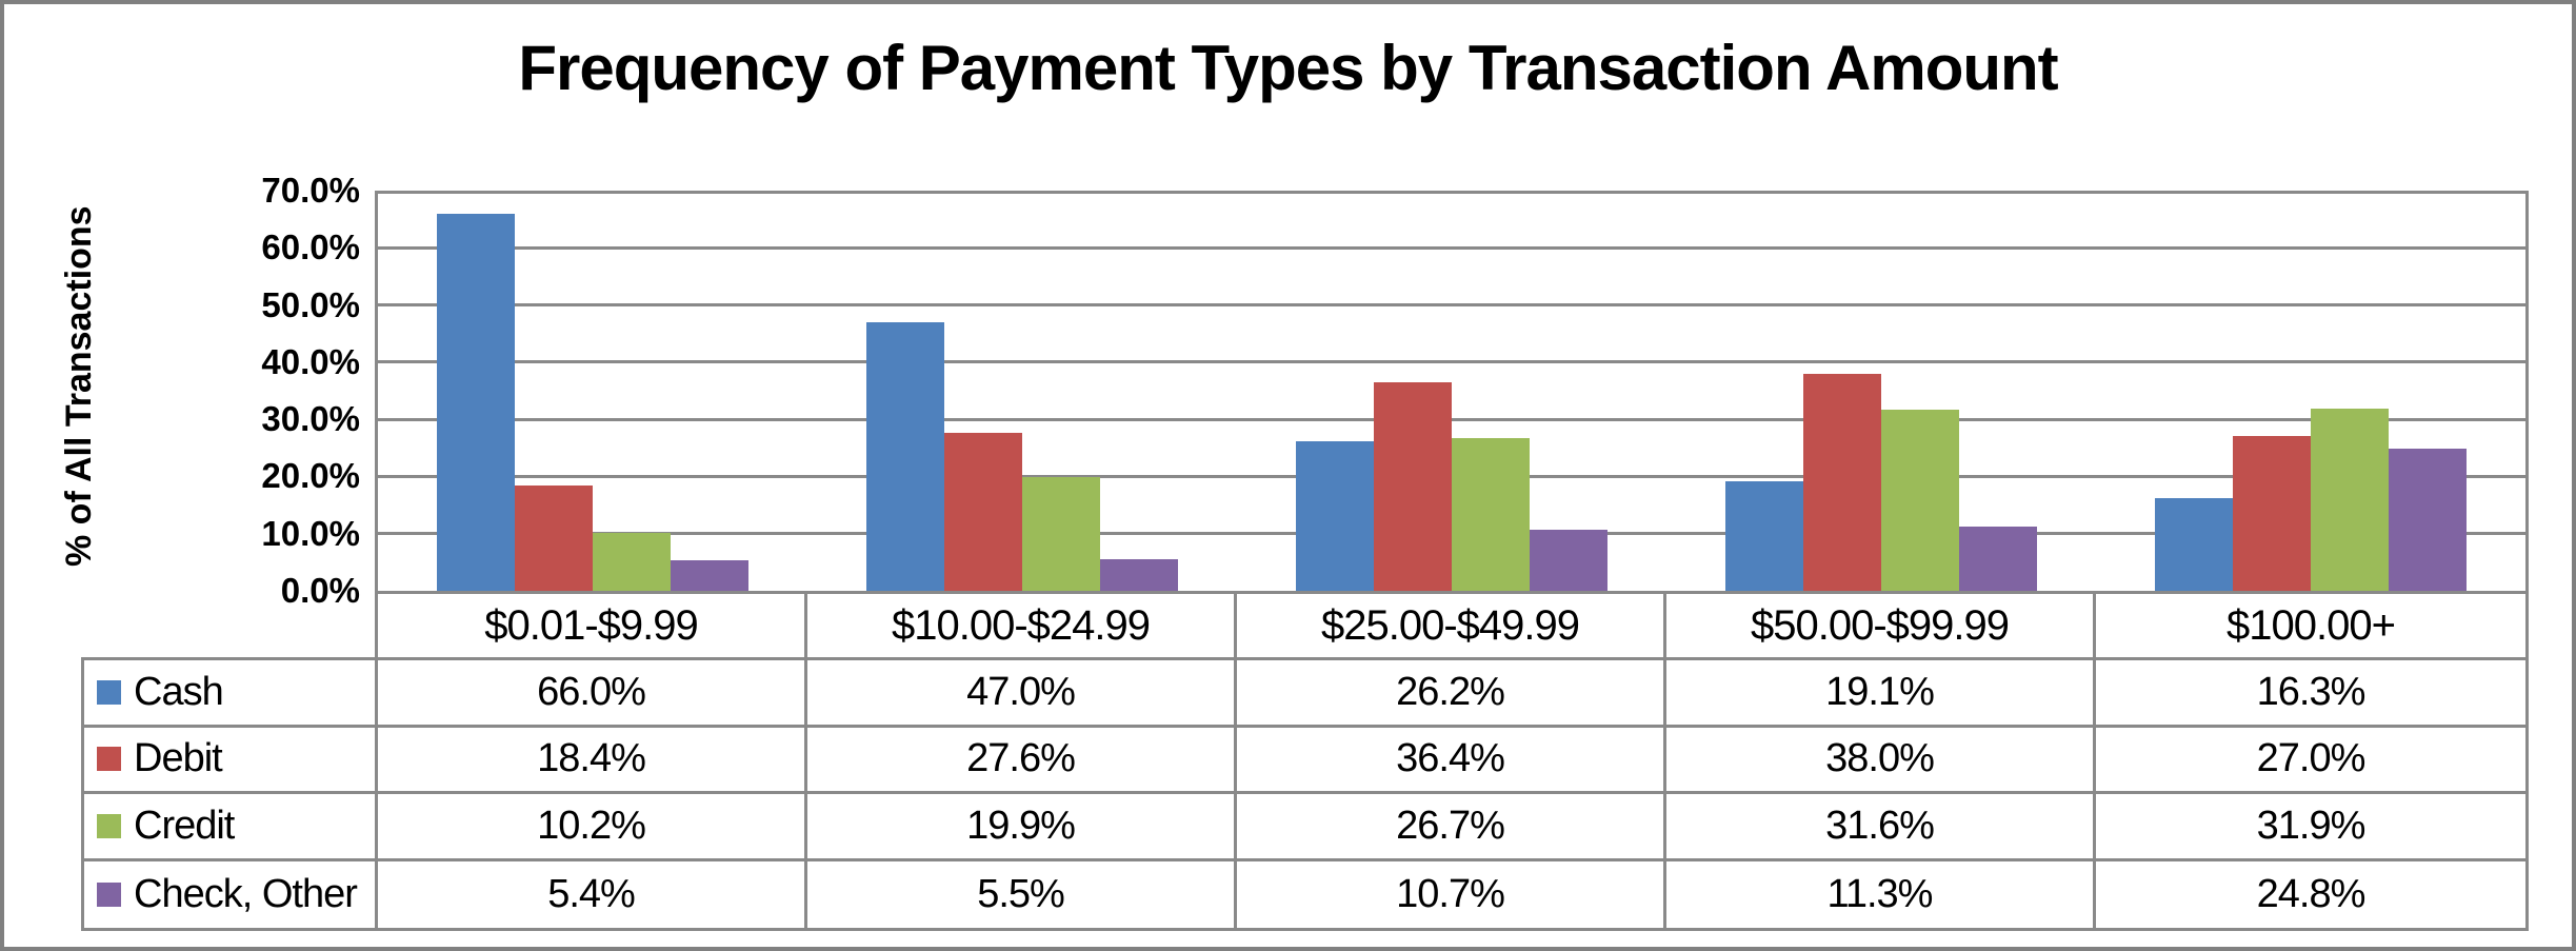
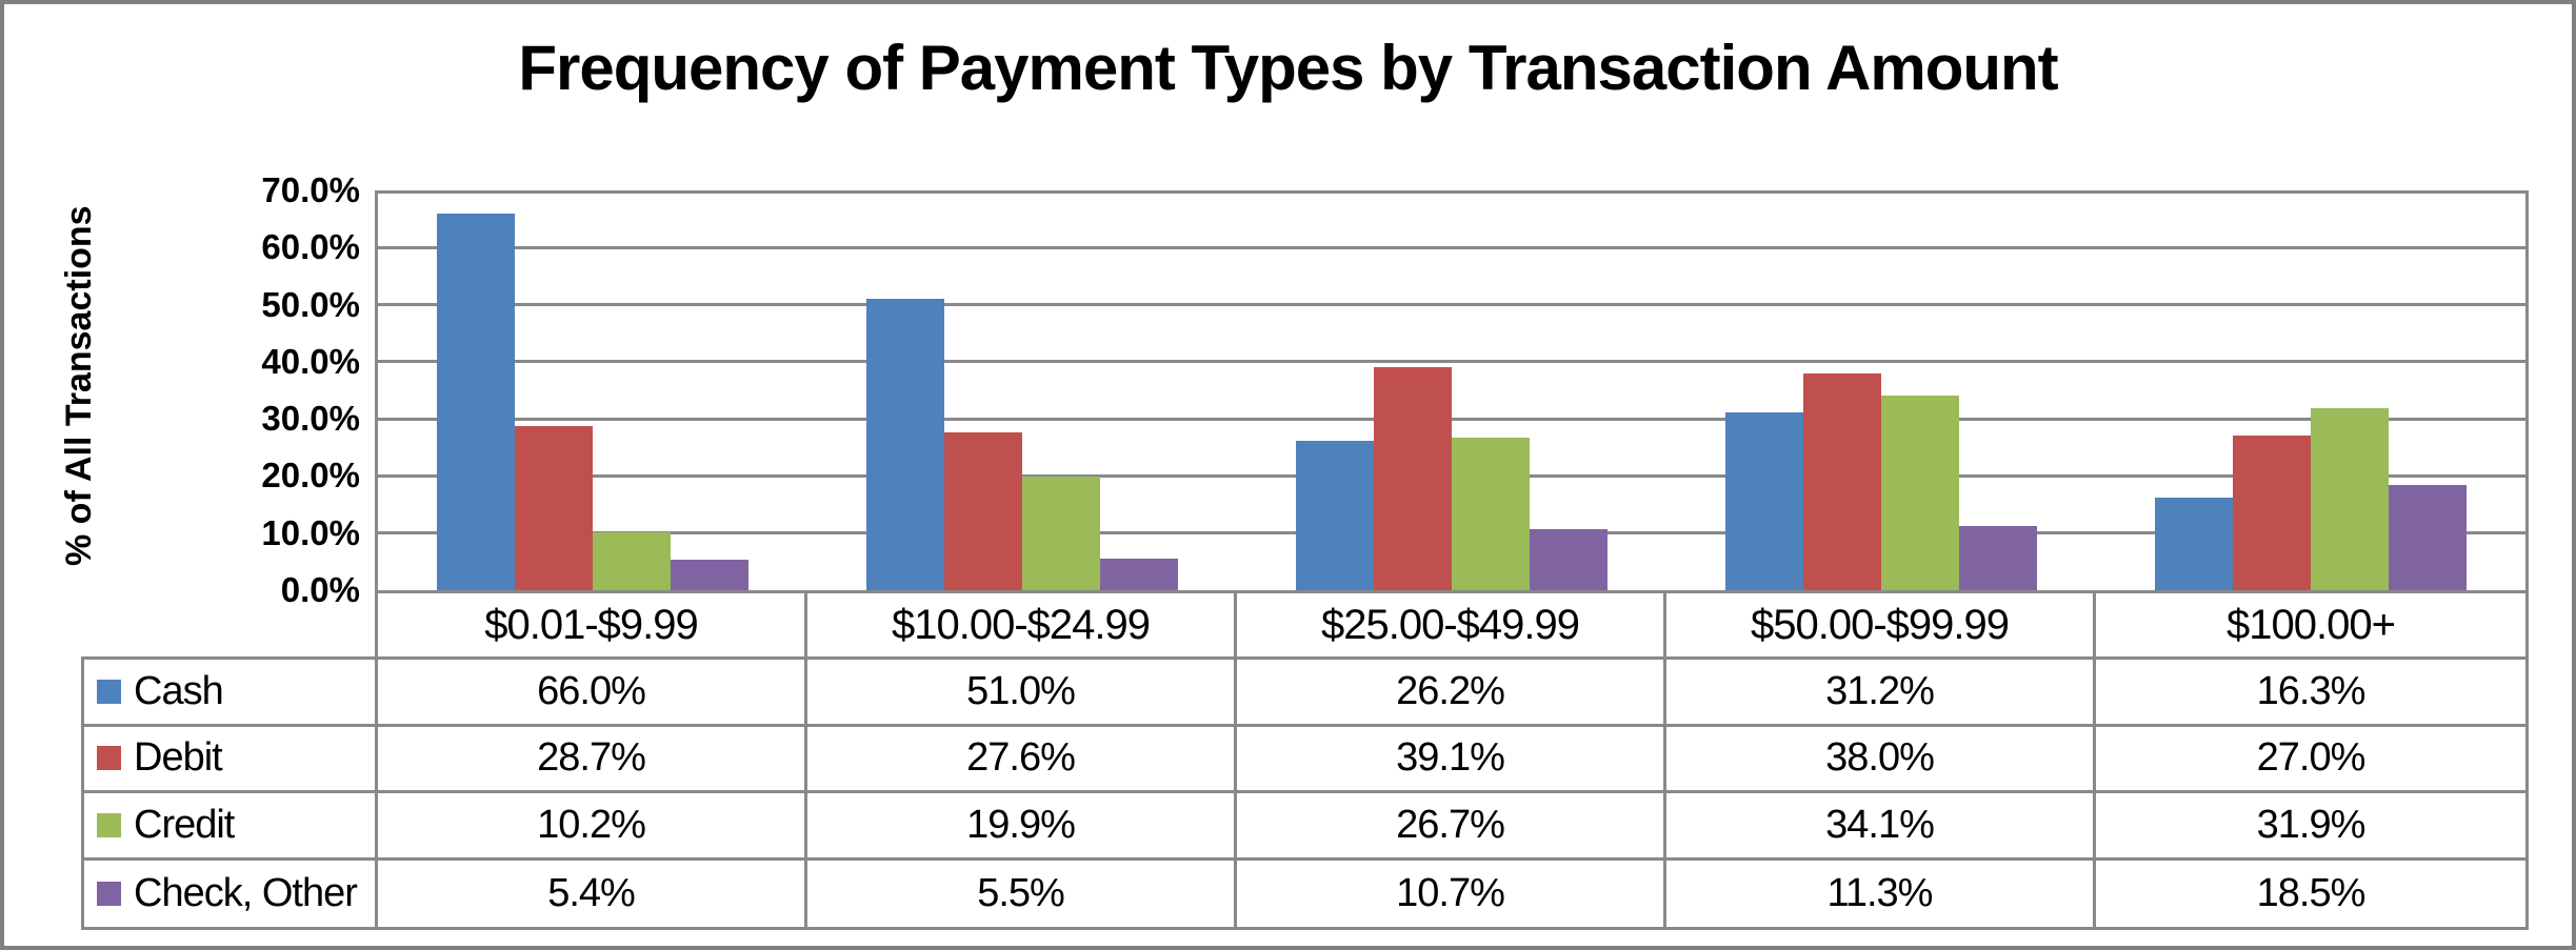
Debit/$0.01-$9.99: 18.4% -> 28.7%
Cash/$10.00-$24.99: 47.0% -> 51.0%
Debit/$25.00-$49.99: 36.4% -> 39.1%
Cash/$50.00-$99.99: 19.1% -> 31.2%
Credit/$50.00-$99.99: 31.6% -> 34.1%
Check, Other/$100.00+: 24.8% -> 18.5%
